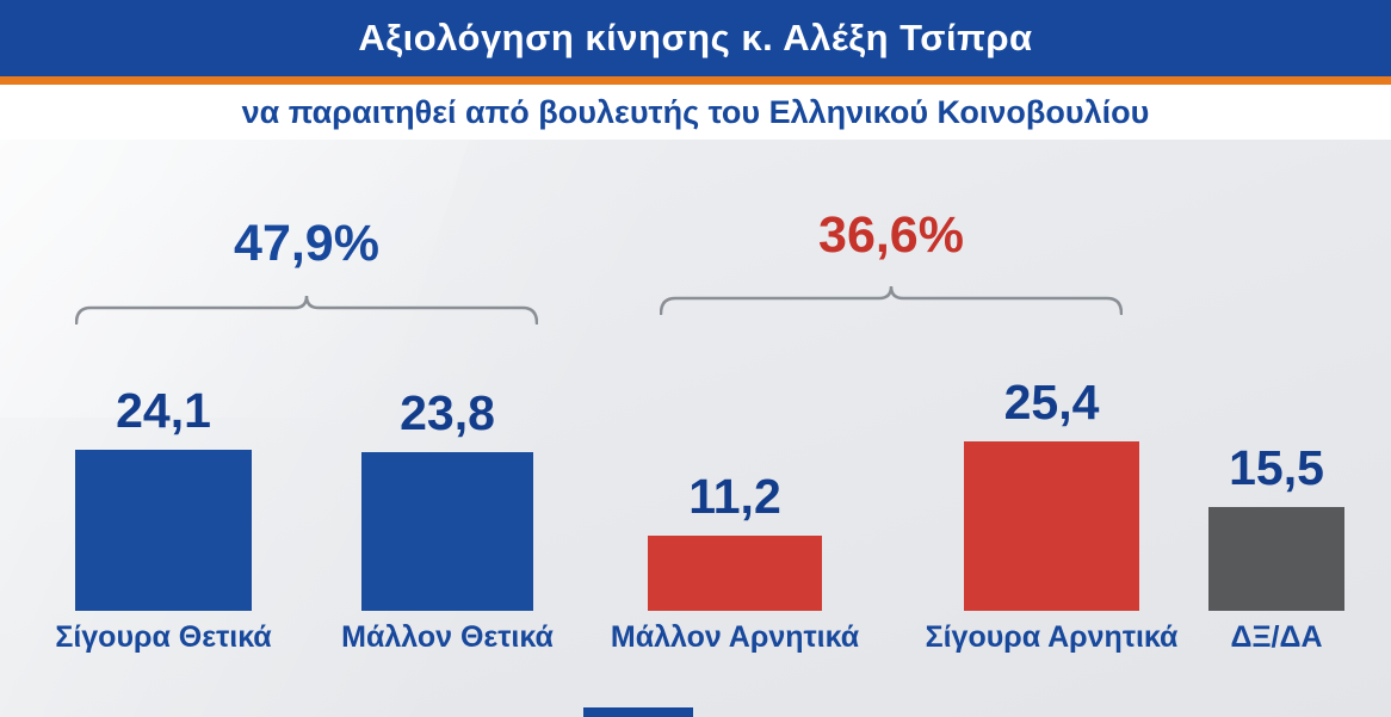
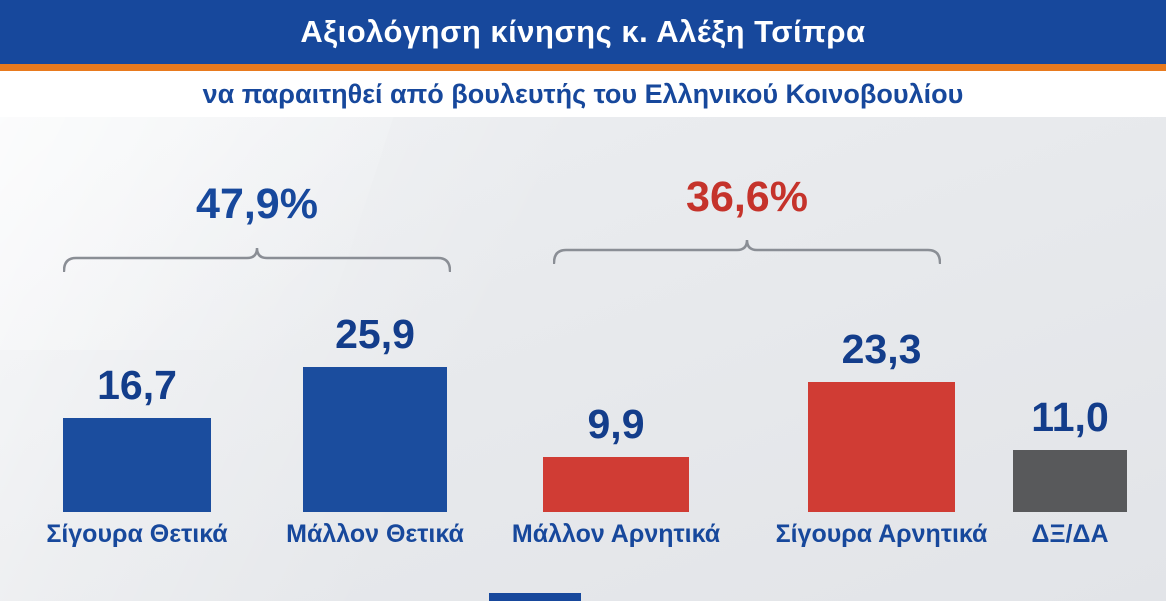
Σίγουρα Θετικά: 24,1 -> 16,7
Μάλλον Θετικά: 23,8 -> 25,9
Μάλλον Αρνητικά: 11,2 -> 9,9
Σίγουρα Αρνητικά: 25,4 -> 23,3
ΔΞ/ΔΑ: 15,5 -> 11,0
